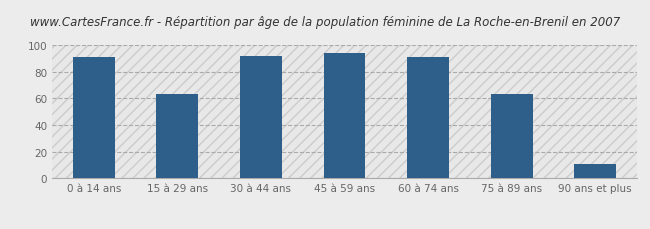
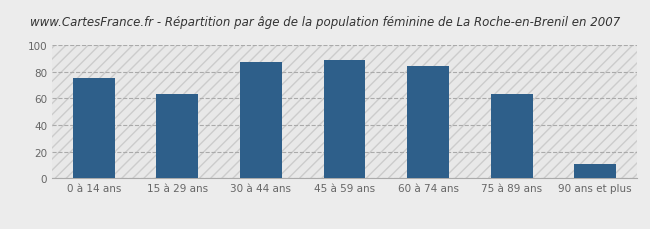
0 à 14 ans: 91 -> 75
30 à 44 ans: 92 -> 87
45 à 59 ans: 94 -> 89
60 à 74 ans: 91 -> 84
